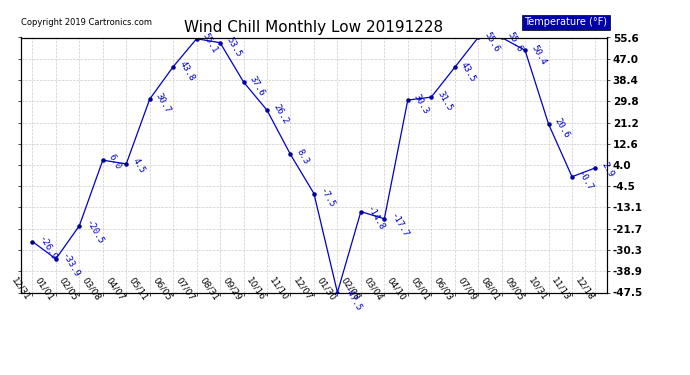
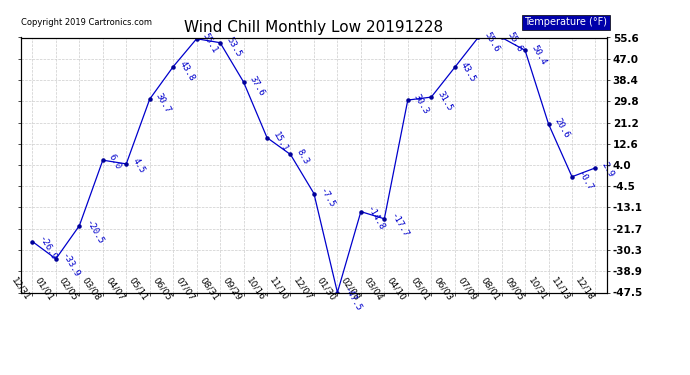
10/16: 26.2 -> 15.1
